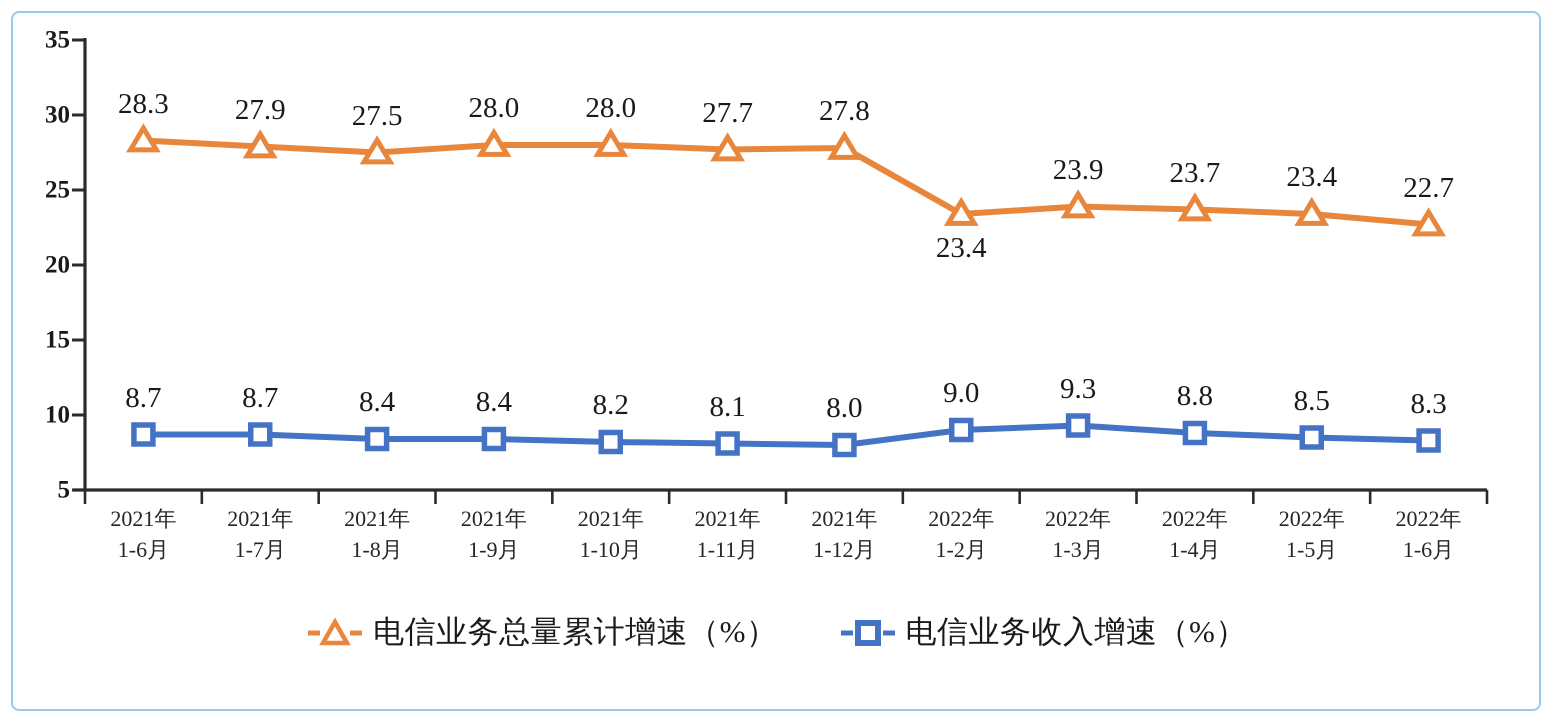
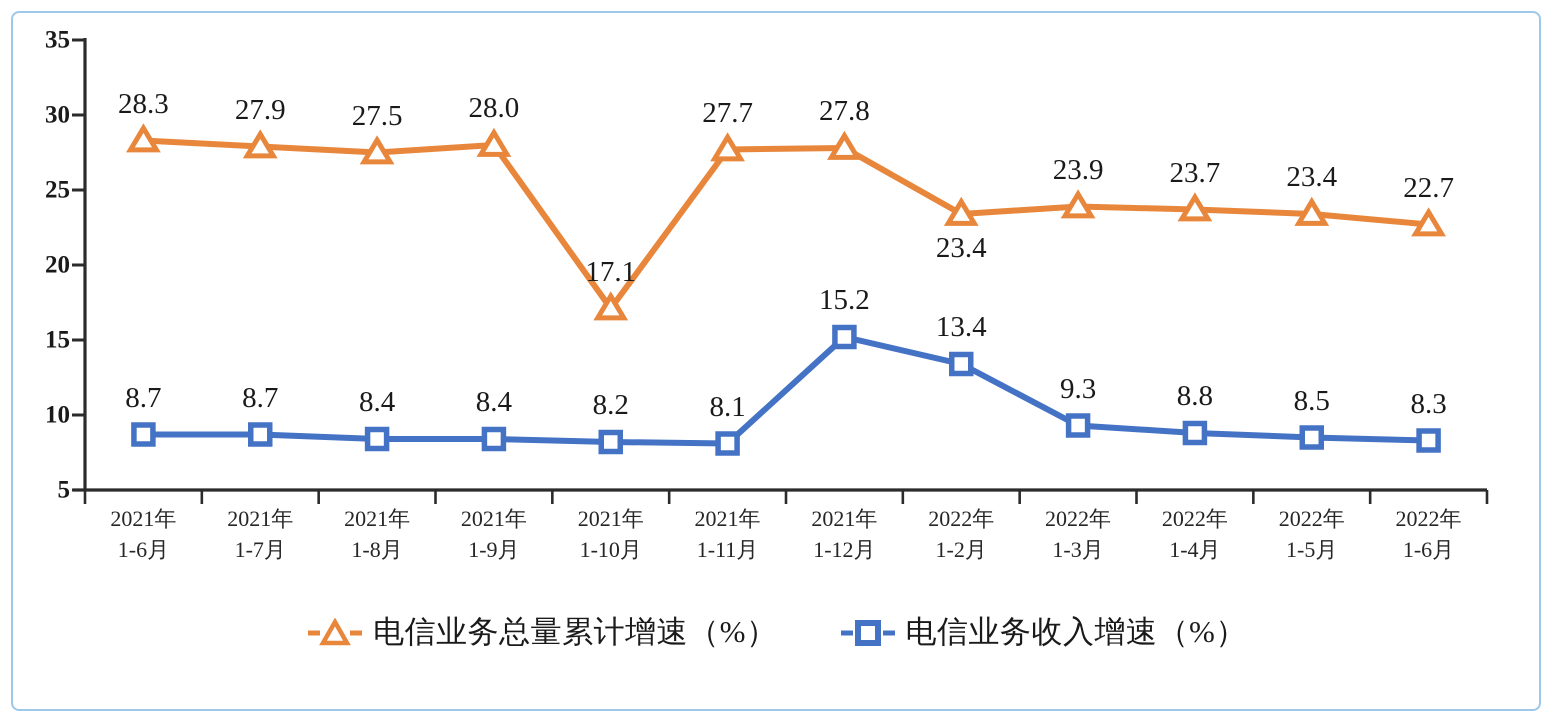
电信业务总量累计增速（%）/2021年 1-10月: 28.0 -> 17.1
电信业务收入增速（%）/2021年 1-12月: 8.0 -> 15.2
电信业务收入增速（%）/2022年 1-2月: 9.0 -> 13.4
